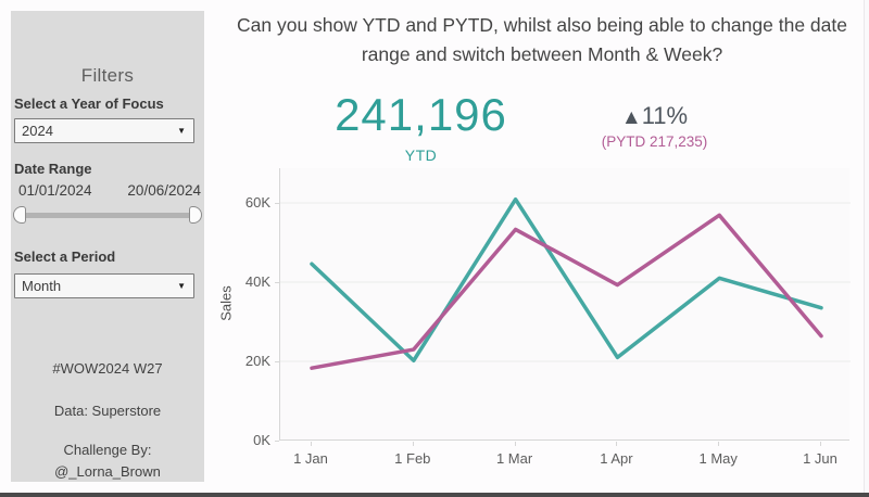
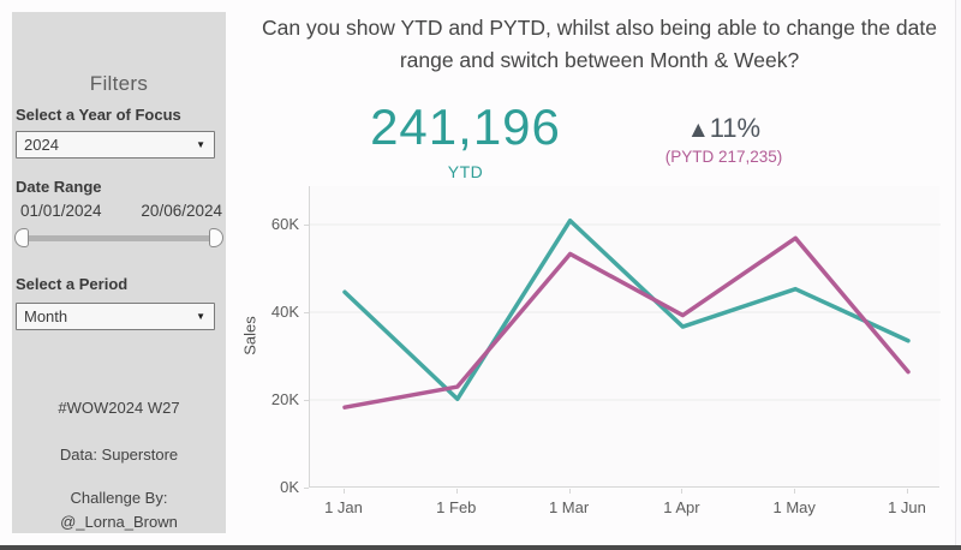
YTD/1 Apr: 21K -> 37K
YTD/1 May: 41K -> 45K
